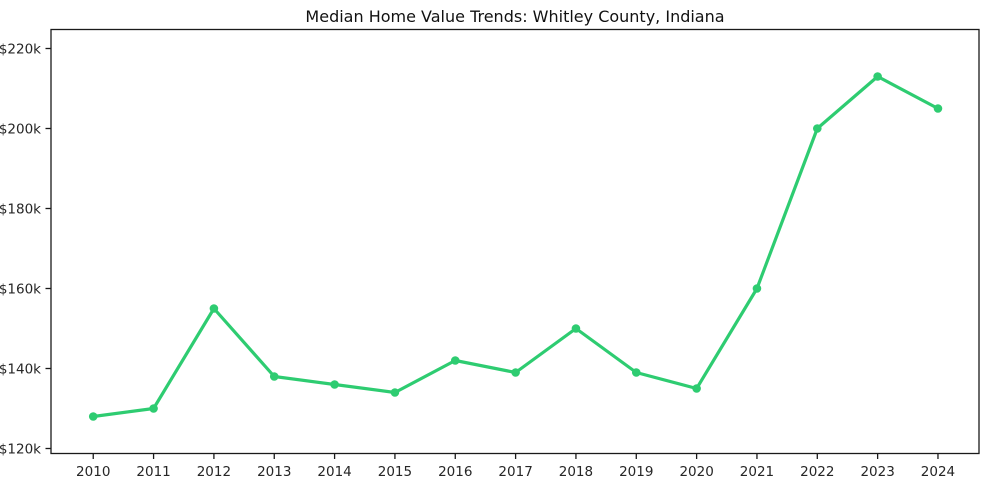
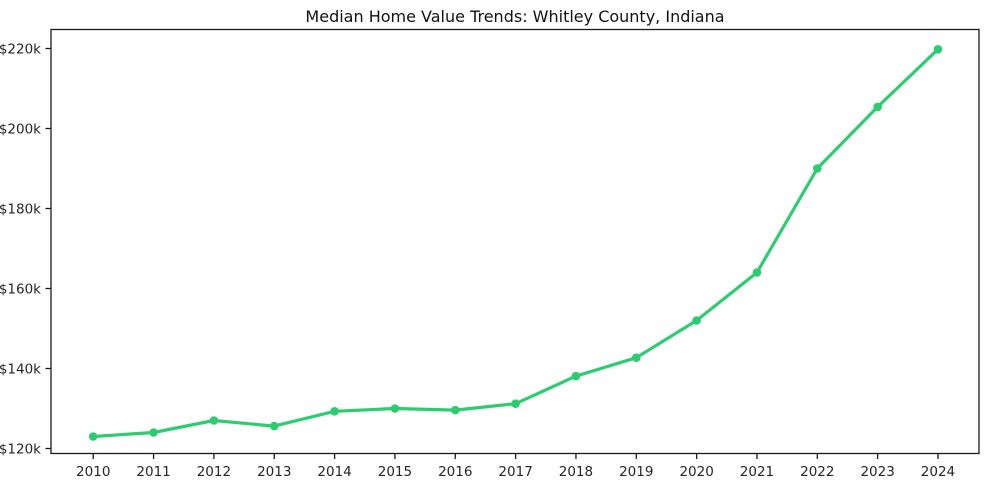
2010: $128k -> $123k
2011: $130k -> $124k
2012: $155k -> $127k
2013: $138k -> $126k
2014: $136k -> $129k
2015: $134k -> $130k
2016: $142k -> $130k
2017: $139k -> $131k
2018: $150k -> $138k
2019: $139k -> $143k
2020: $135k -> $152k
2021: $160k -> $164k
2022: $200k -> $190k
2023: $213k -> $205k
2024: $205k -> $220k
